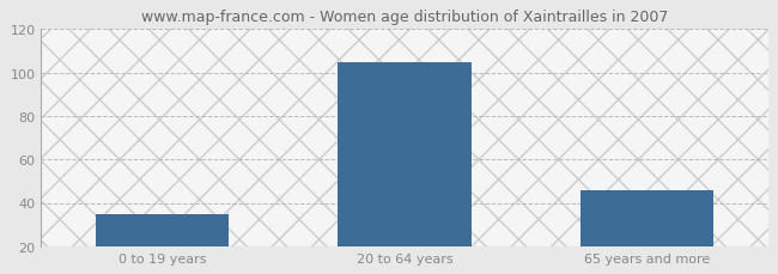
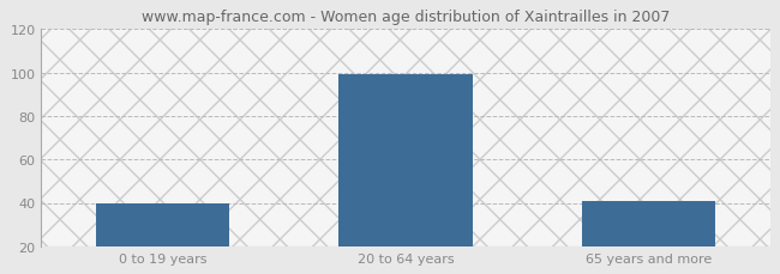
0 to 19 years: 35 -> 40
20 to 64 years: 105 -> 99
65 years and more: 46 -> 41
